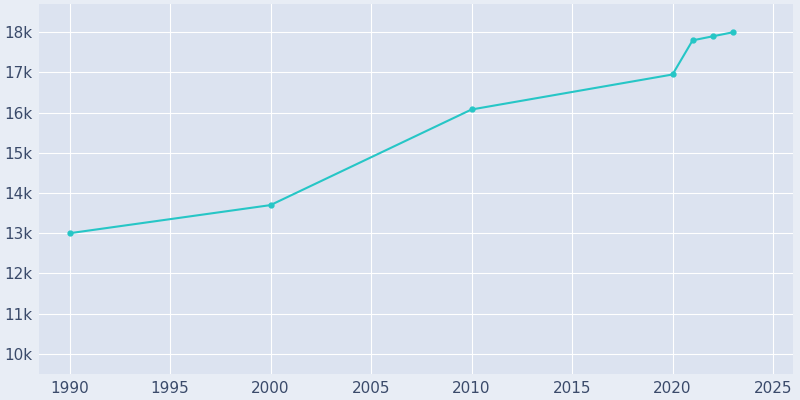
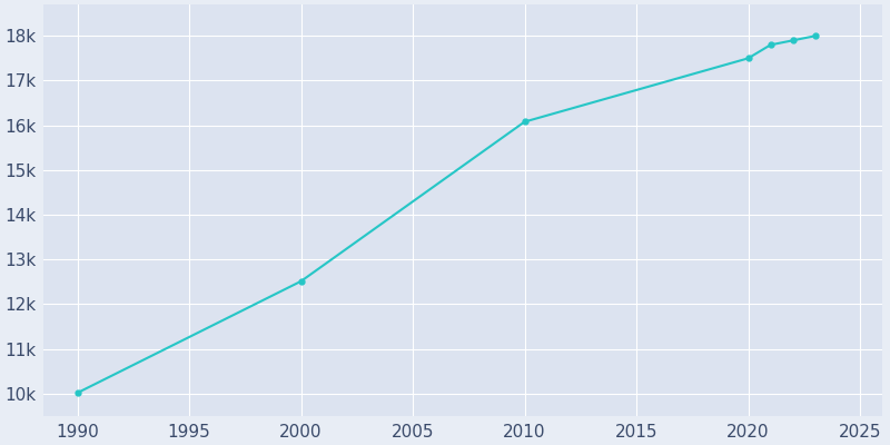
1990: 13.00k -> 10.02k
2000: 13.70k -> 12.51k
2020: 16.95k -> 17.50k
